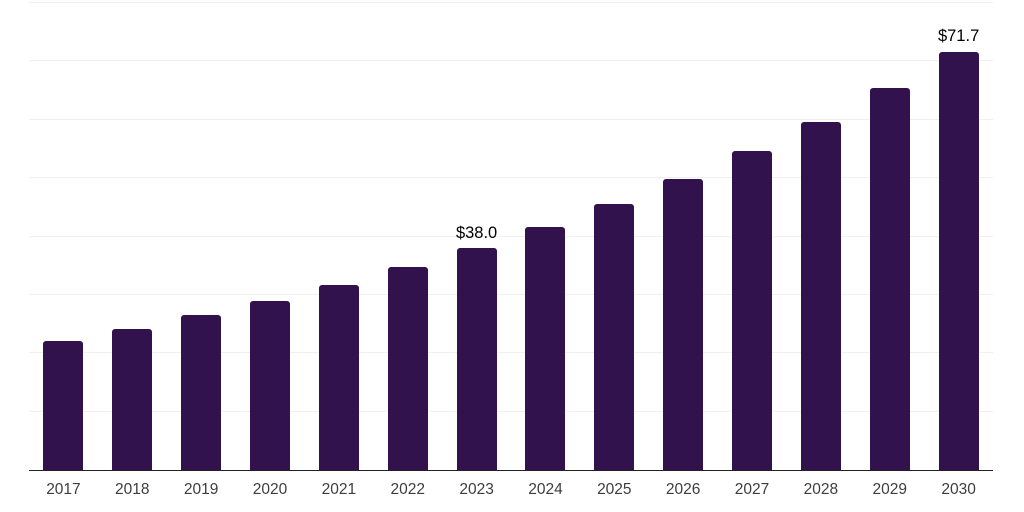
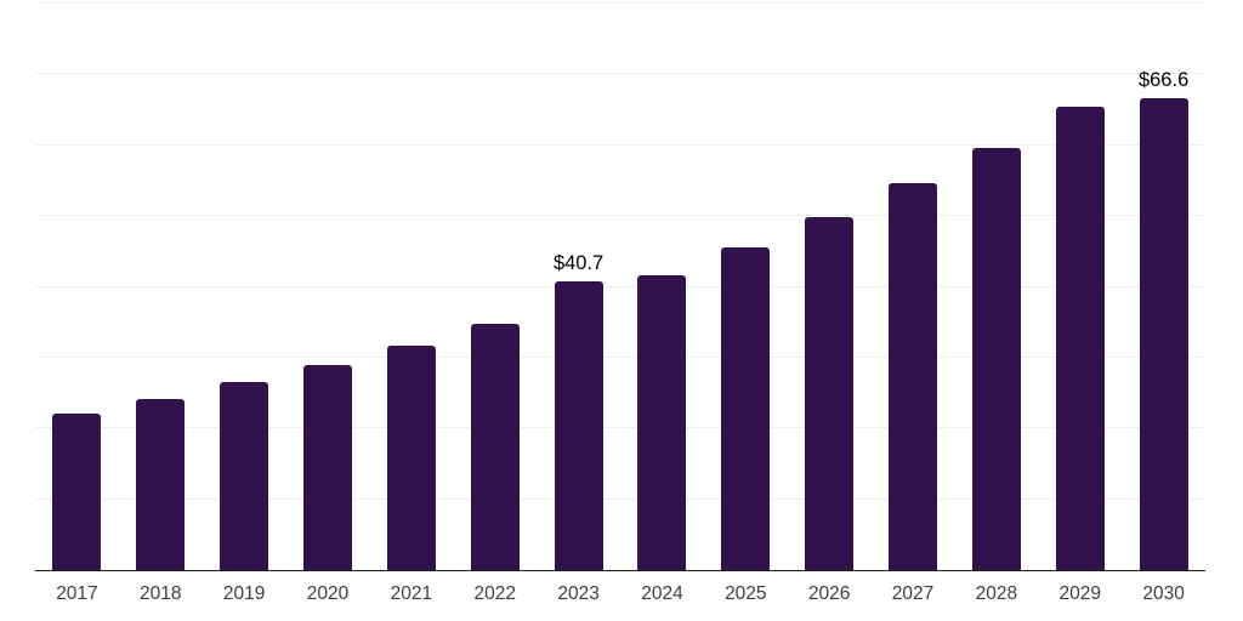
2023: $38.0 -> $40.7
2030: $71.7 -> $66.6
